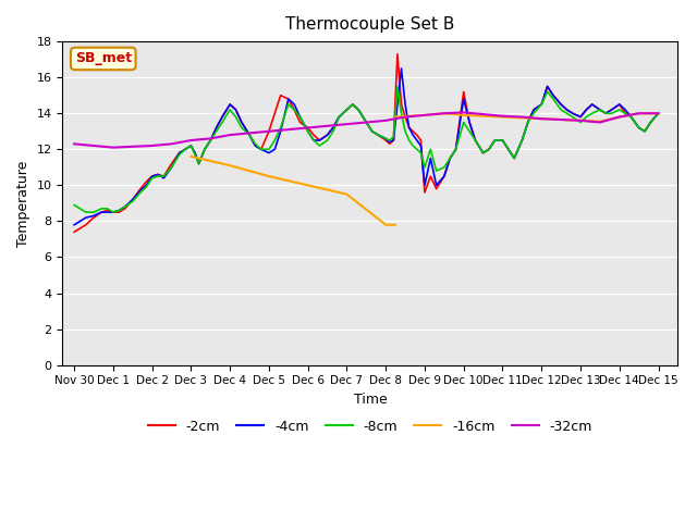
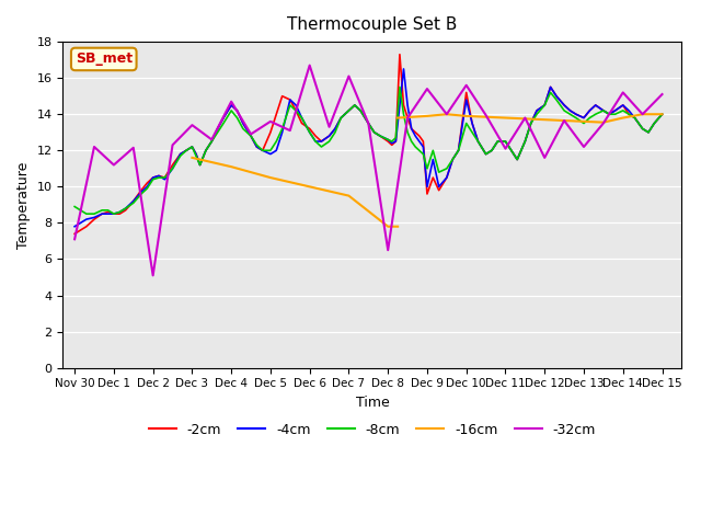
-32cm/Nov 30: 12.3 -> 7.1
-32cm/Dec 1: 12.1 -> 11.2
-32cm/Dec 2: 12.2 -> 5.1
-32cm/Dec 3: 12.5 -> 13.4
-32cm/Dec 4: 12.8 -> 14.7
-32cm/Dec 5: 13.0 -> 13.6
-32cm/Dec 6: 13.2 -> 16.7
-32cm/Dec 7: 13.4 -> 16.1
-32cm/Dec 8: 13.6 -> 6.5
-32cm/Dec 9: 13.9 -> 15.4
-32cm/Dec 10: 14.1 -> 15.6
-32cm/Dec 11: 13.8 -> 12.1
-32cm/Dec 12: 13.7 -> 11.6
-32cm/Dec 13: 13.6 -> 12.2
-32cm/Dec 14: 13.8 -> 15.2
-32cm/Dec 15: 14.0 -> 15.1
